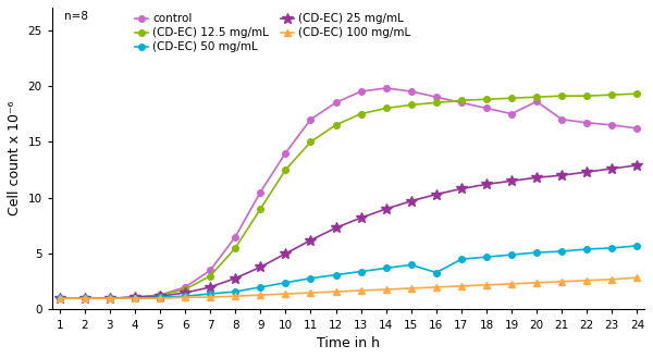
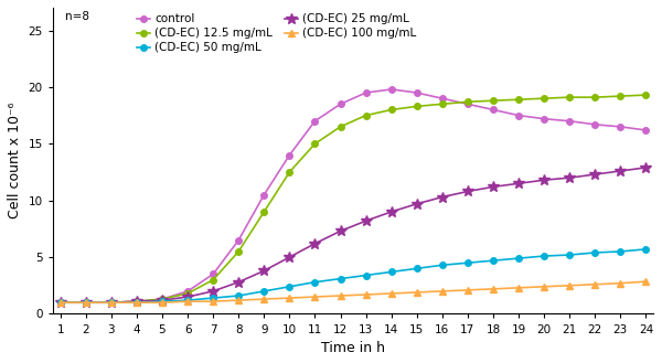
(CD-EC) 50 mg/mL/16: 3.3 -> 4.3
control/20: 18.6 -> 17.2
